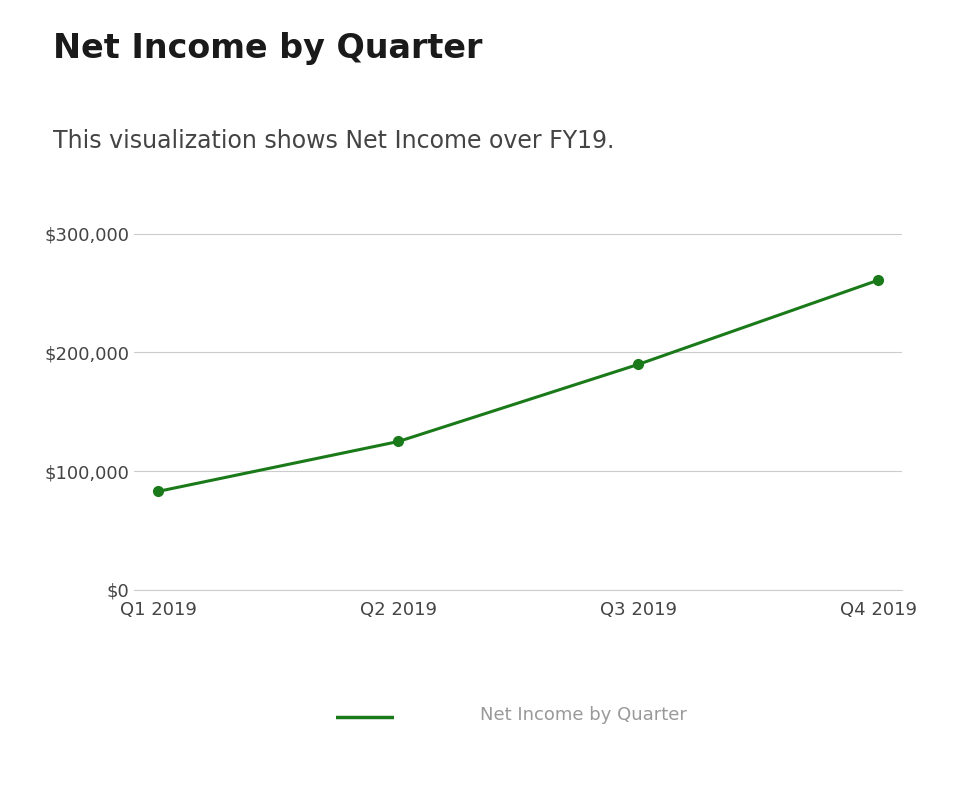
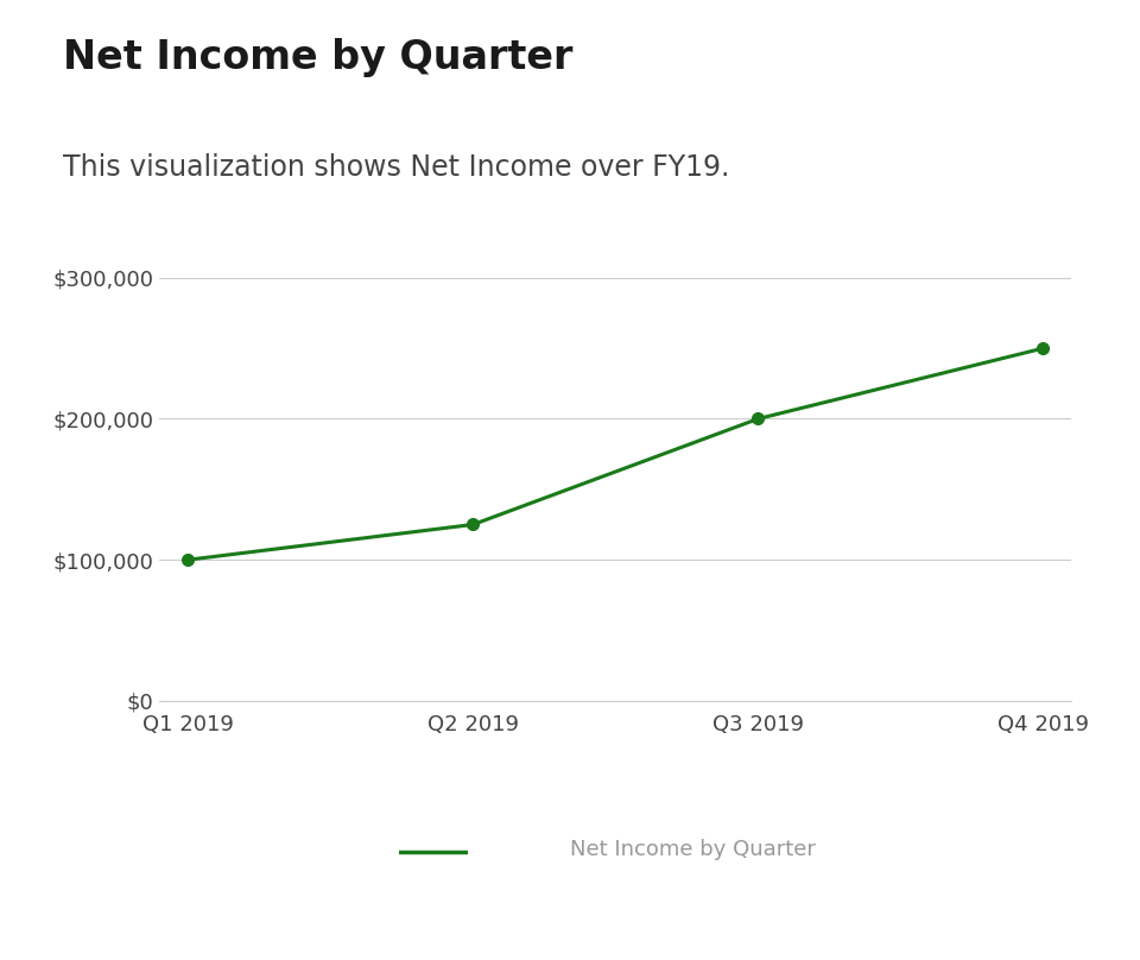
Q1 2019: $83,000 -> $100,000
Q3 2019: $190,000 -> $200,000
Q4 2019: $261,000 -> $250,000
